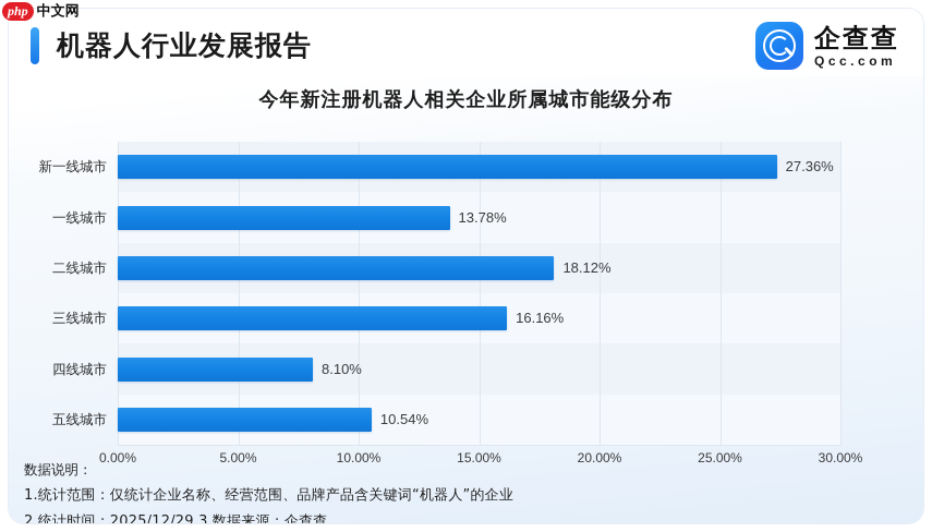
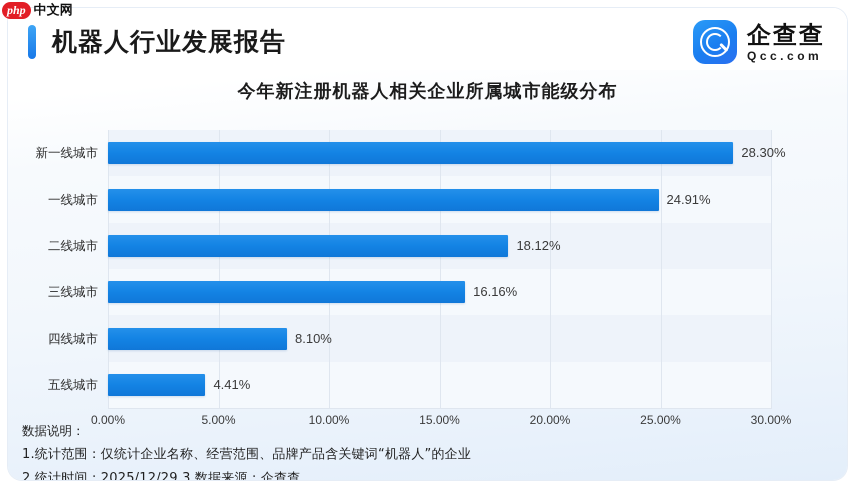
新一线城市: 27.36% -> 28.30%
一线城市: 13.78% -> 24.91%
五线城市: 10.54% -> 4.41%
